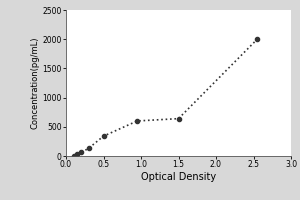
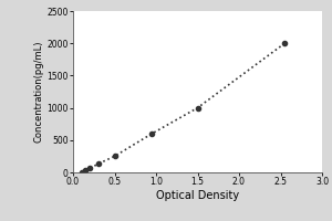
0.5: 340 -> 250
1.5: 640 -> 1000
